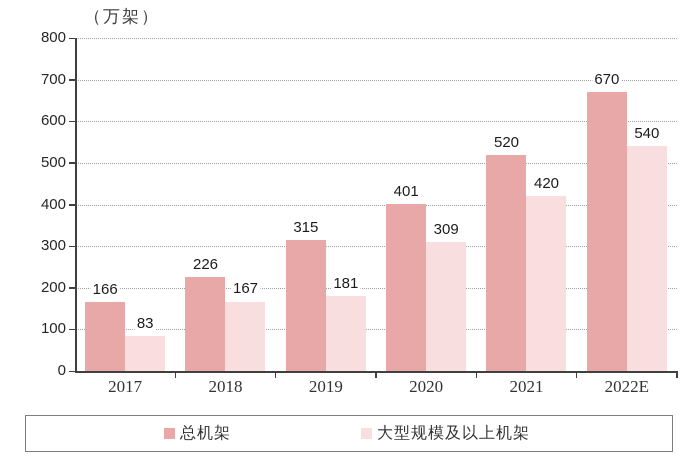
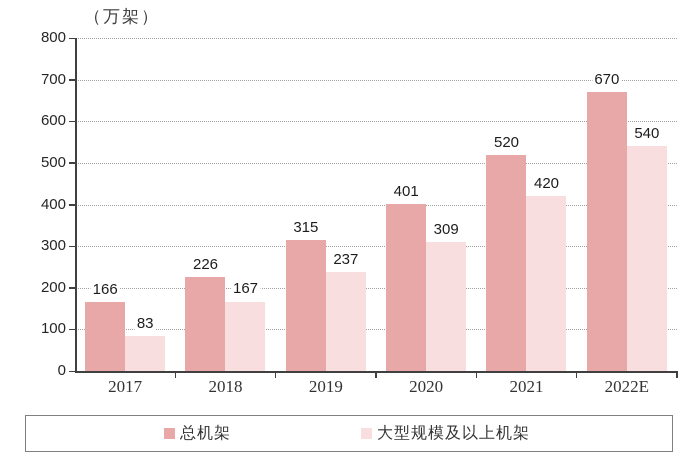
大型规模及以上机架/2019: 181 -> 237
